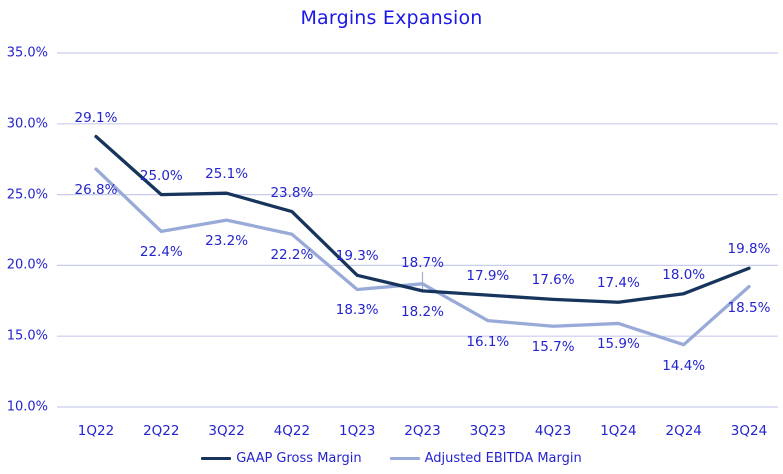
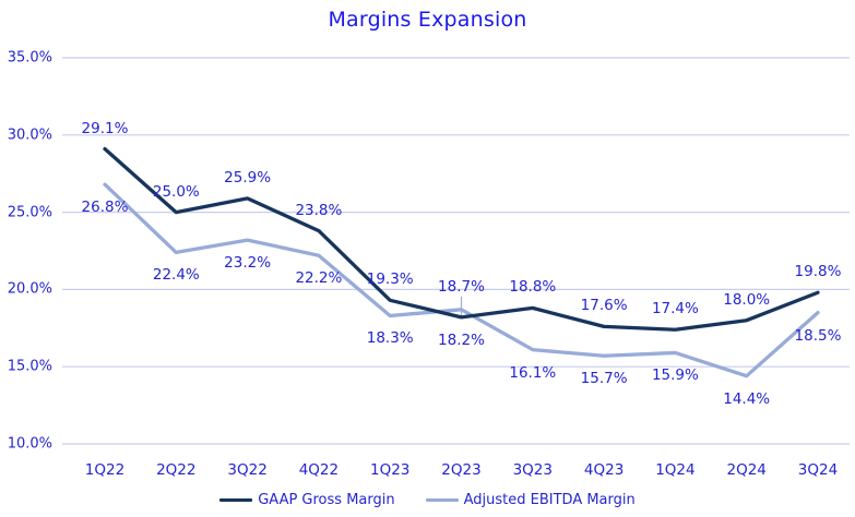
GAAP Gross Margin/3Q22: 25.1% -> 25.9%
GAAP Gross Margin/3Q23: 17.9% -> 18.8%
